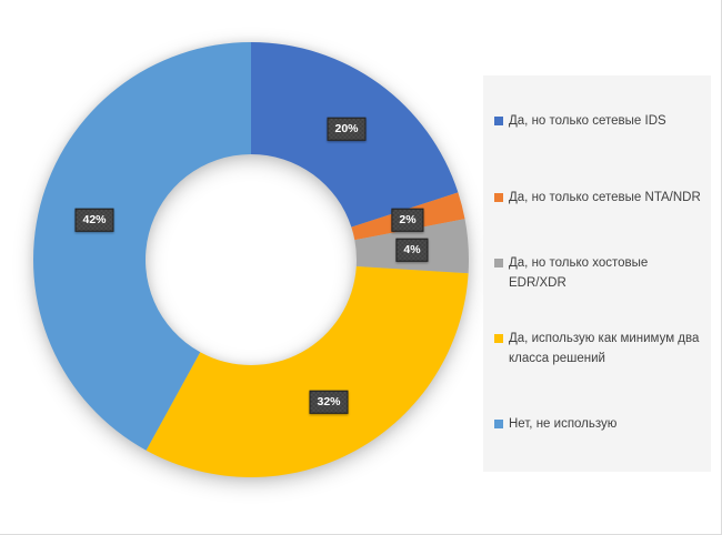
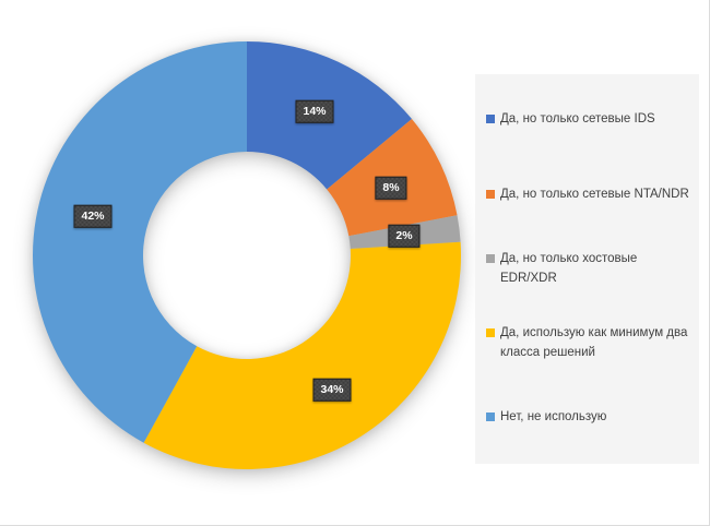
Да, но только сетевые IDS: 20% -> 14%
Да, но только сетевые NTA/NDR: 2% -> 8%
Да, но только хостовые EDR/XDR: 4% -> 2%
Да, использую как минимум два класса решений: 32% -> 34%
